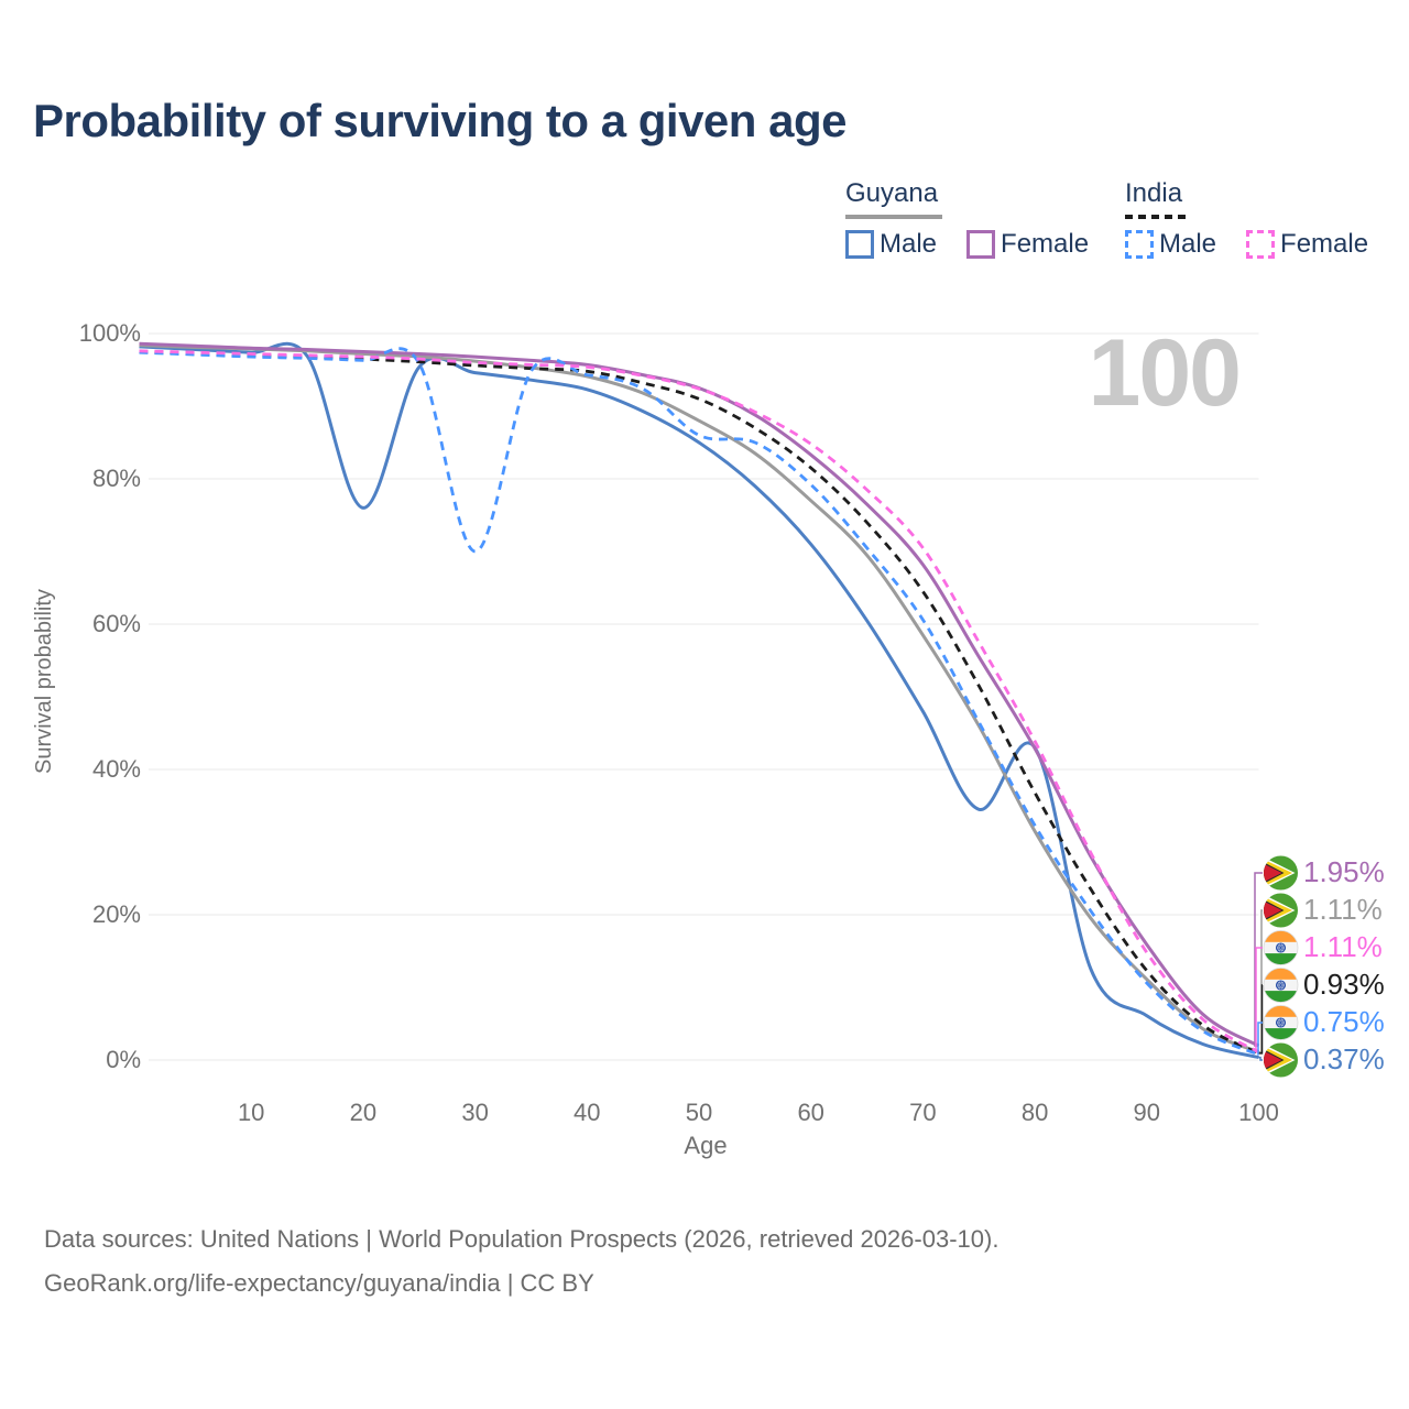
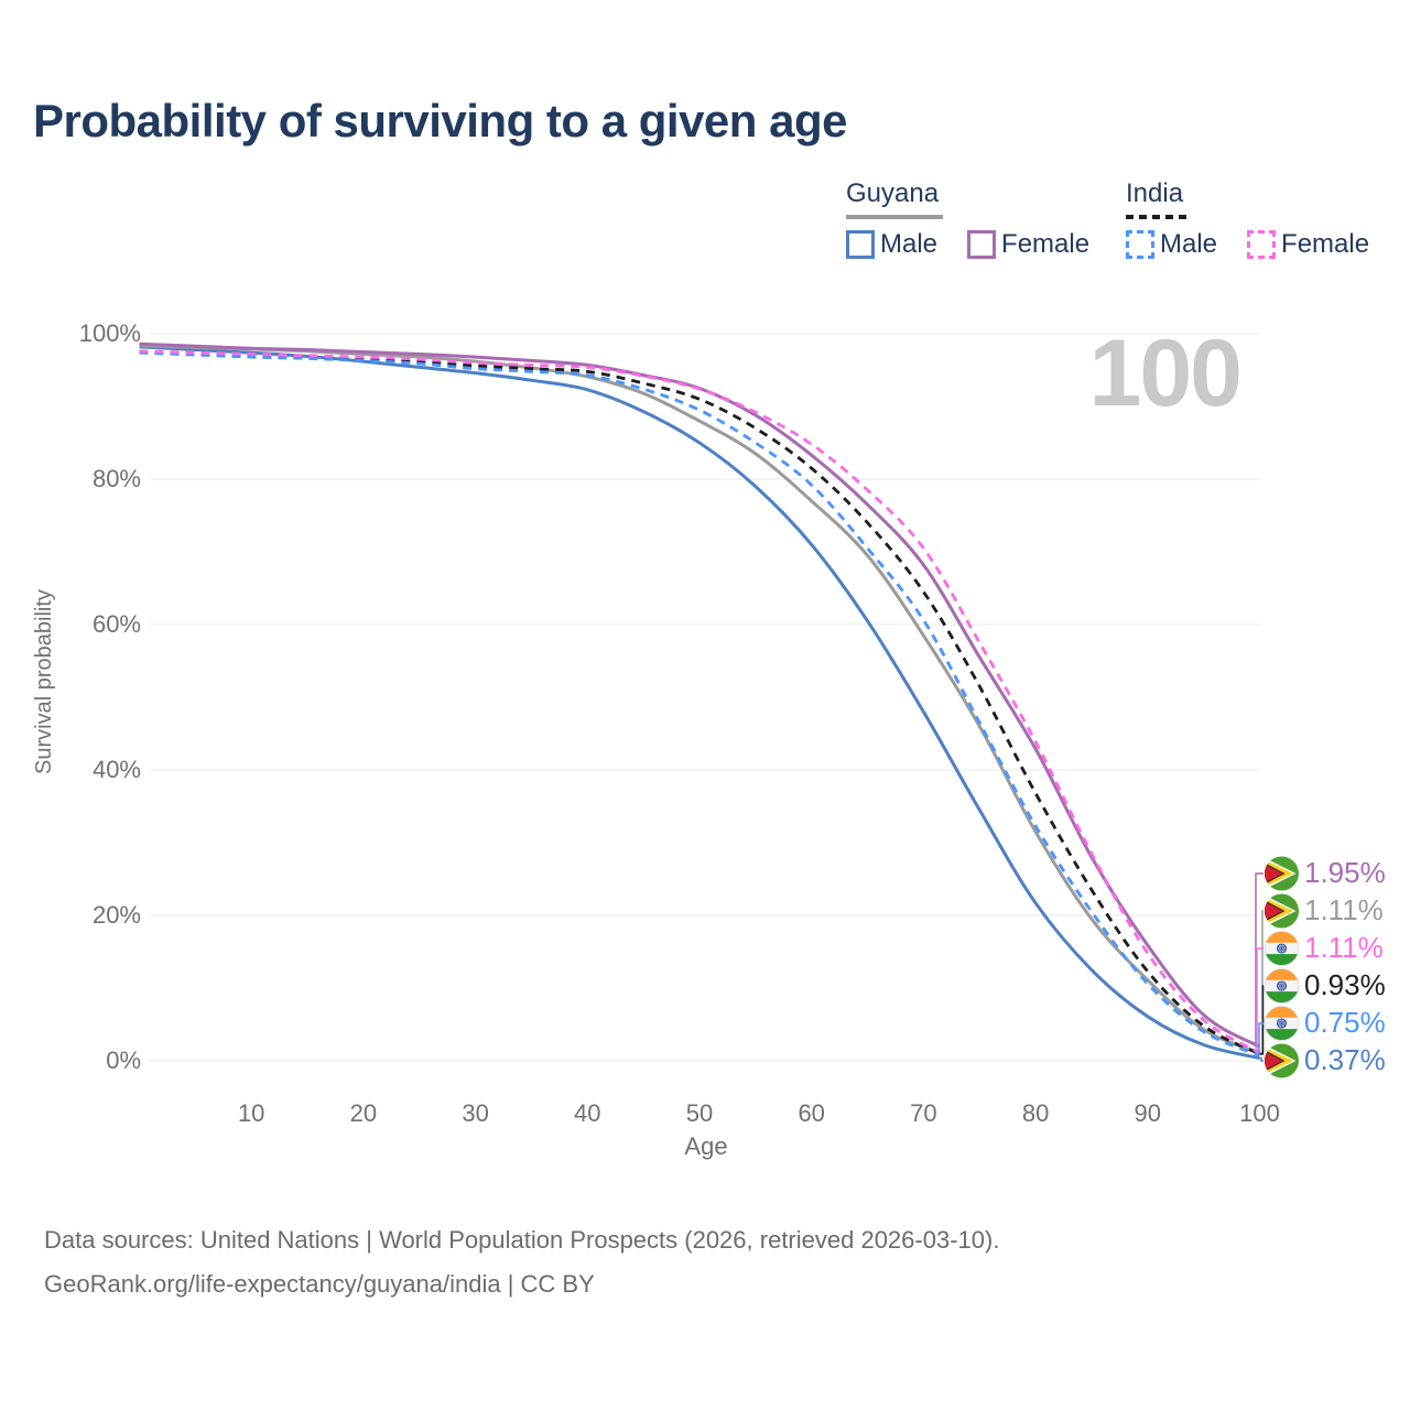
Guyana Male/20: 76% -> 96%
India Male/30: 70% -> 95%
India Male/50: 86% -> 90%
Guyana Male/80: 43% -> 22%
